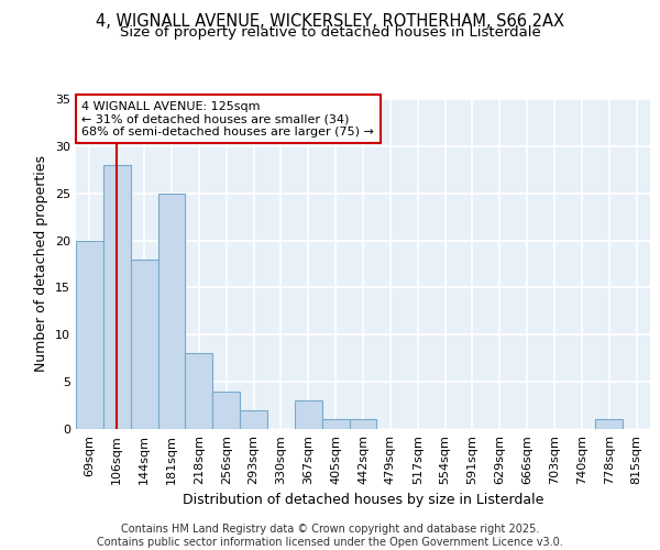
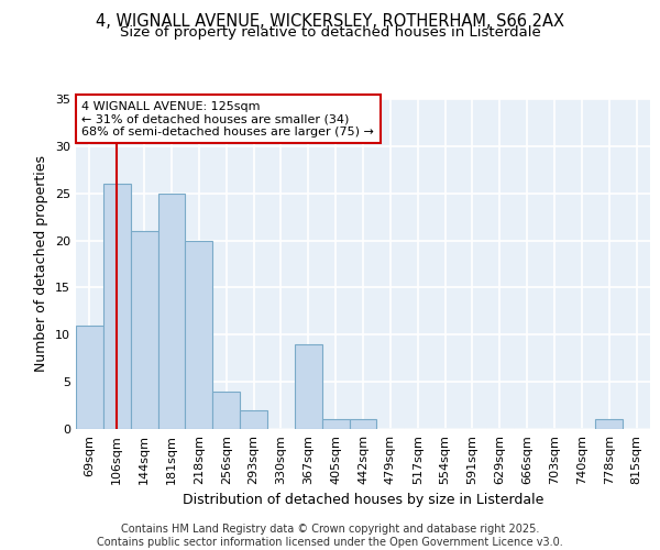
69sqm: 20 -> 11
106sqm: 28 -> 26
144sqm: 18 -> 21
218sqm: 8 -> 20
367sqm: 3 -> 9
